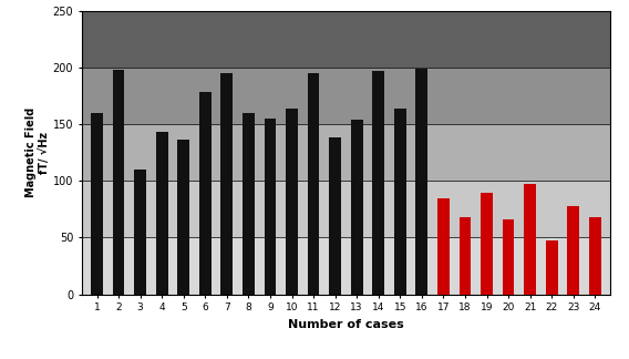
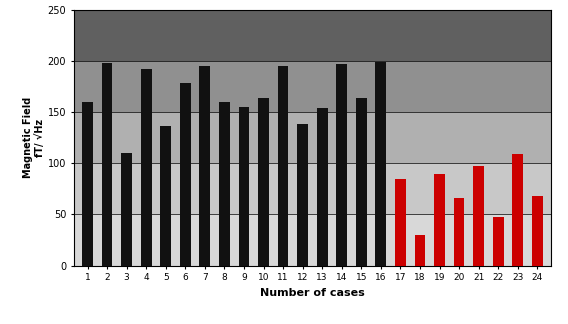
4: 143 -> 192
18: 68 -> 30
23: 78 -> 109
